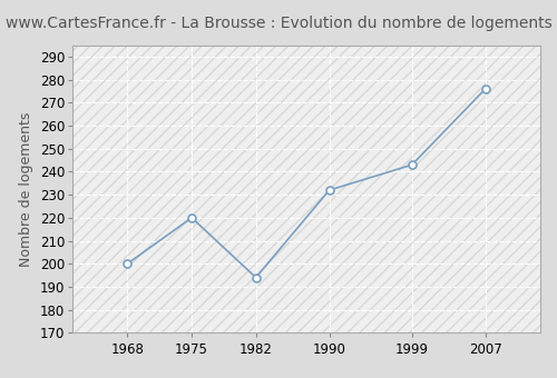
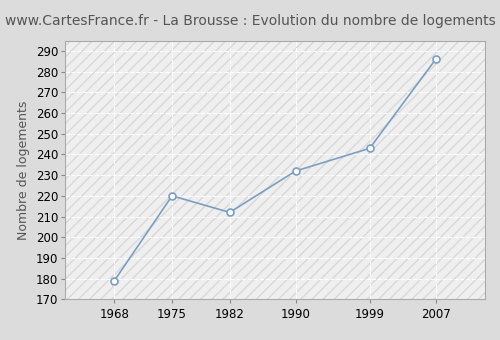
1968: 200 -> 179
1982: 194 -> 212
2007: 276 -> 286
